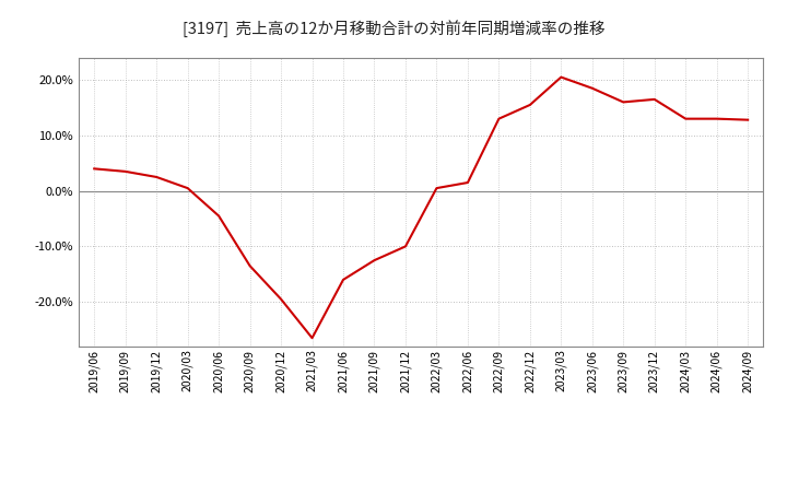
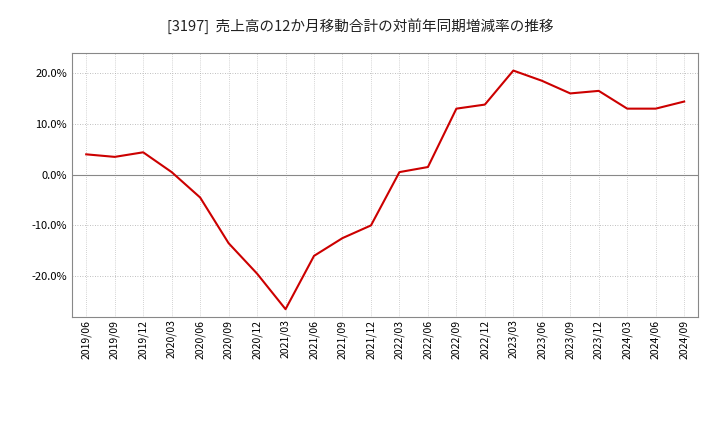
2019/12: 2.5% -> 4.4%
2022/12: 15.5% -> 13.8%
2024/09: 12.8% -> 14.4%
